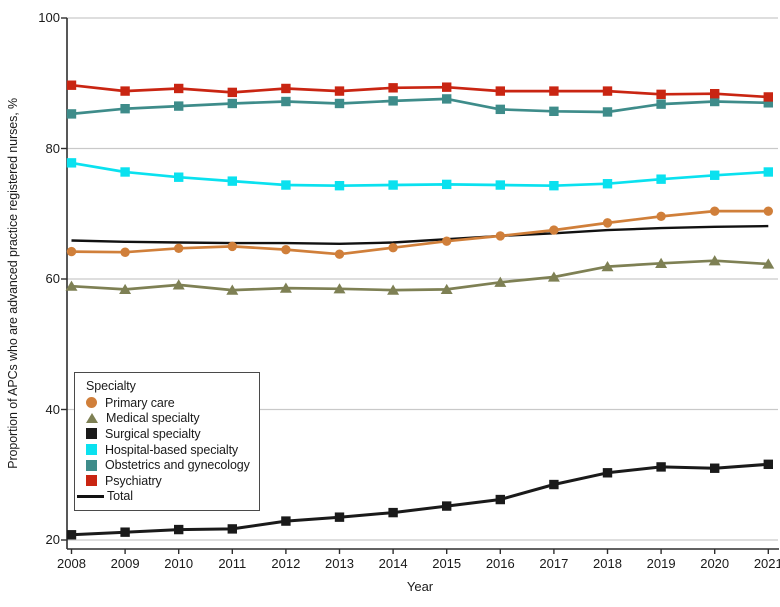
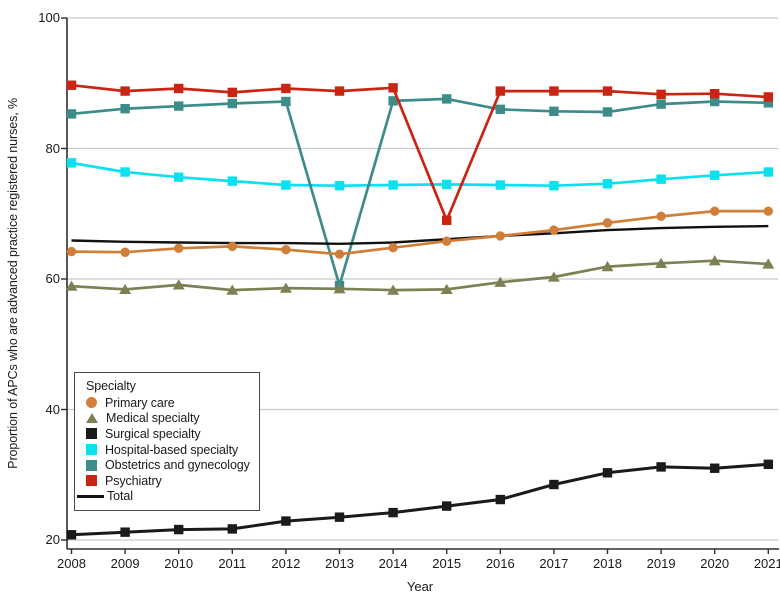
Obstetrics and gynecology/2013: 87 -> 59
Psychiatry/2015: 89 -> 69
